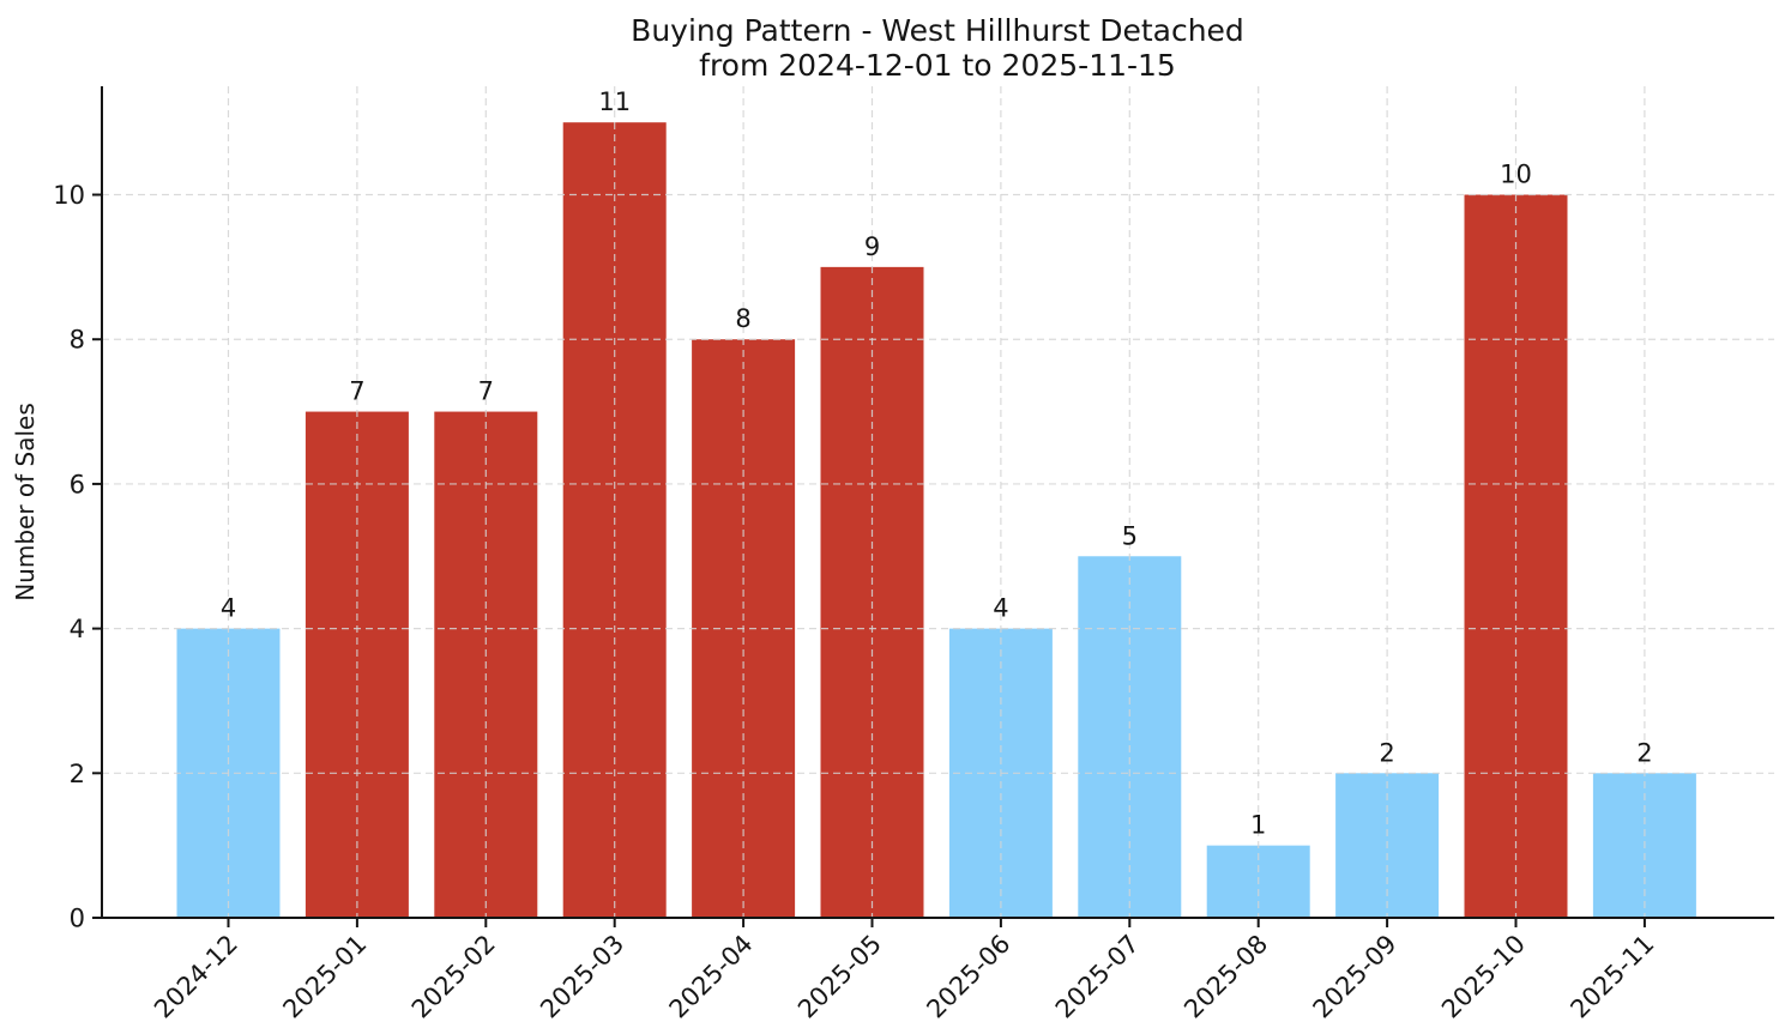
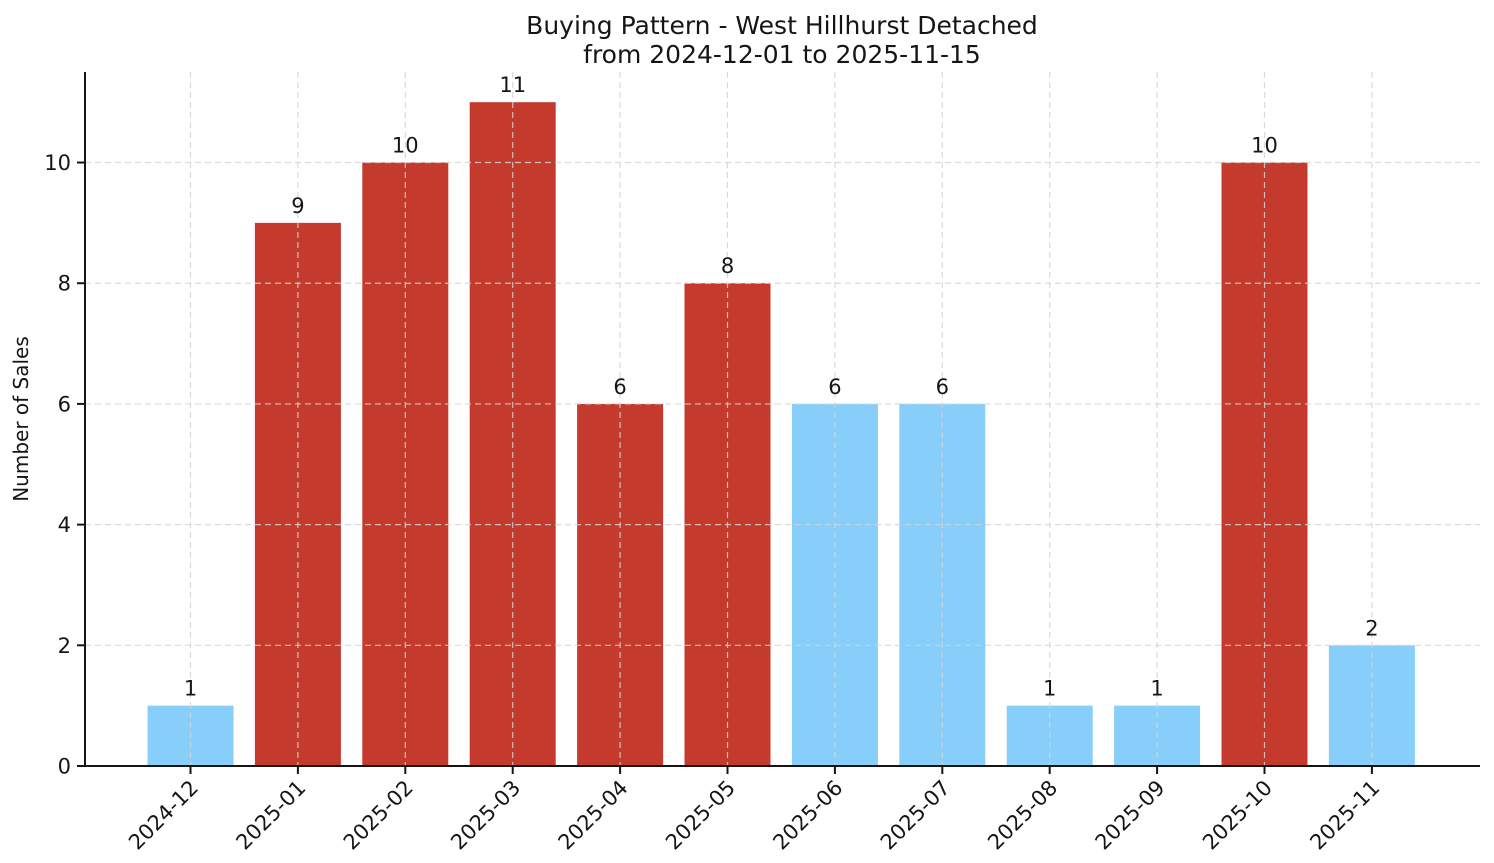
2024-12: 4 -> 1
2025-01: 7 -> 9
2025-02: 7 -> 10
2025-04: 8 -> 6
2025-05: 9 -> 8
2025-06: 4 -> 6
2025-07: 5 -> 6
2025-09: 2 -> 1
